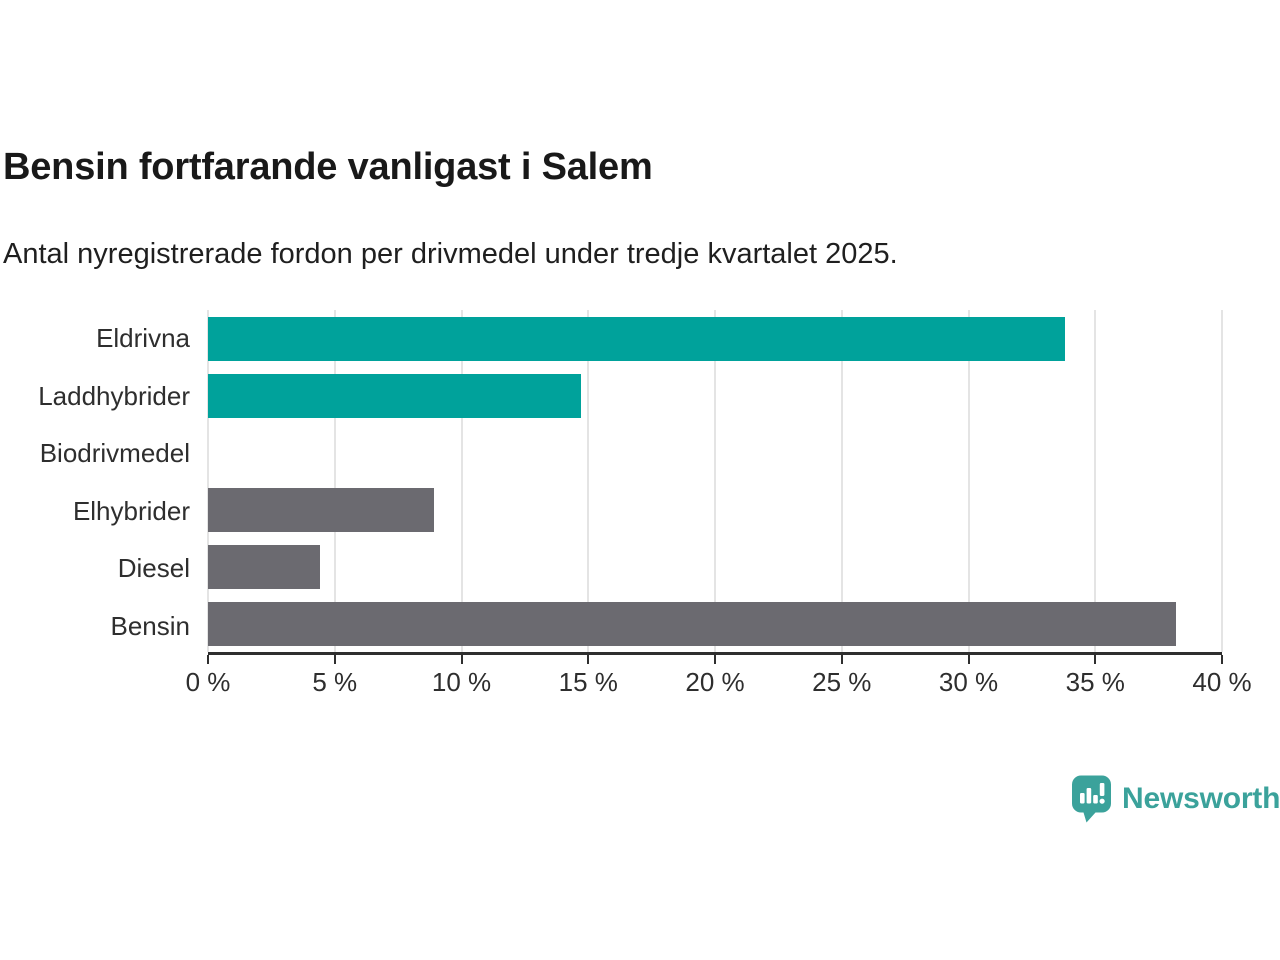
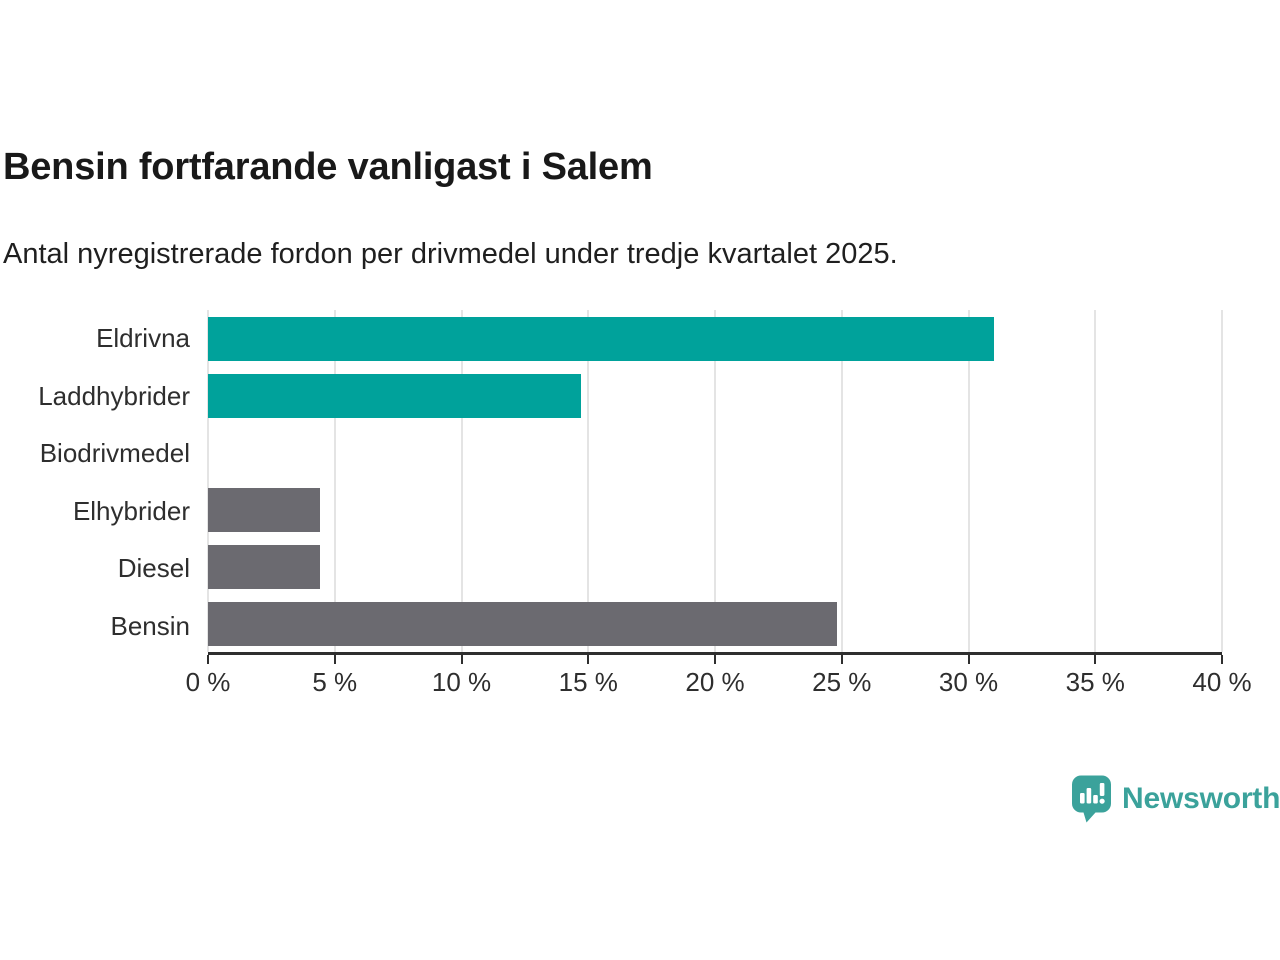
Eldrivna: 33.8% -> 31.0%
Elhybrider: 8.9% -> 4.4%
Bensin: 38.2% -> 24.8%
